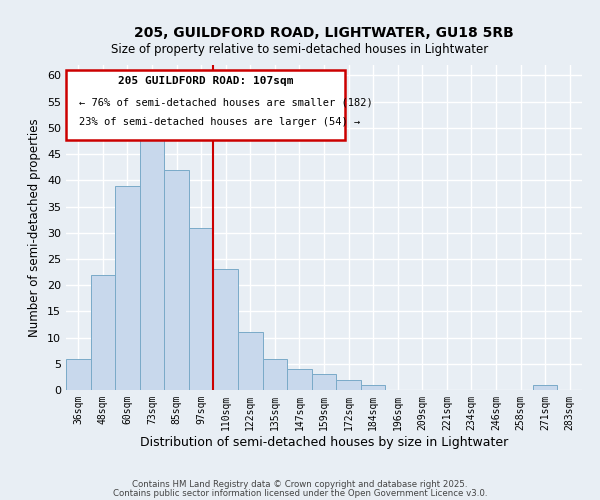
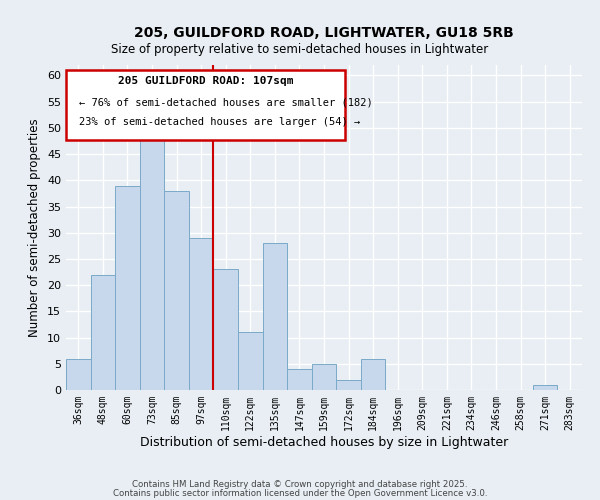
85sqm: 42 -> 38
97sqm: 31 -> 29
135sqm: 6 -> 28
159sqm: 3 -> 5
184sqm: 1 -> 6
